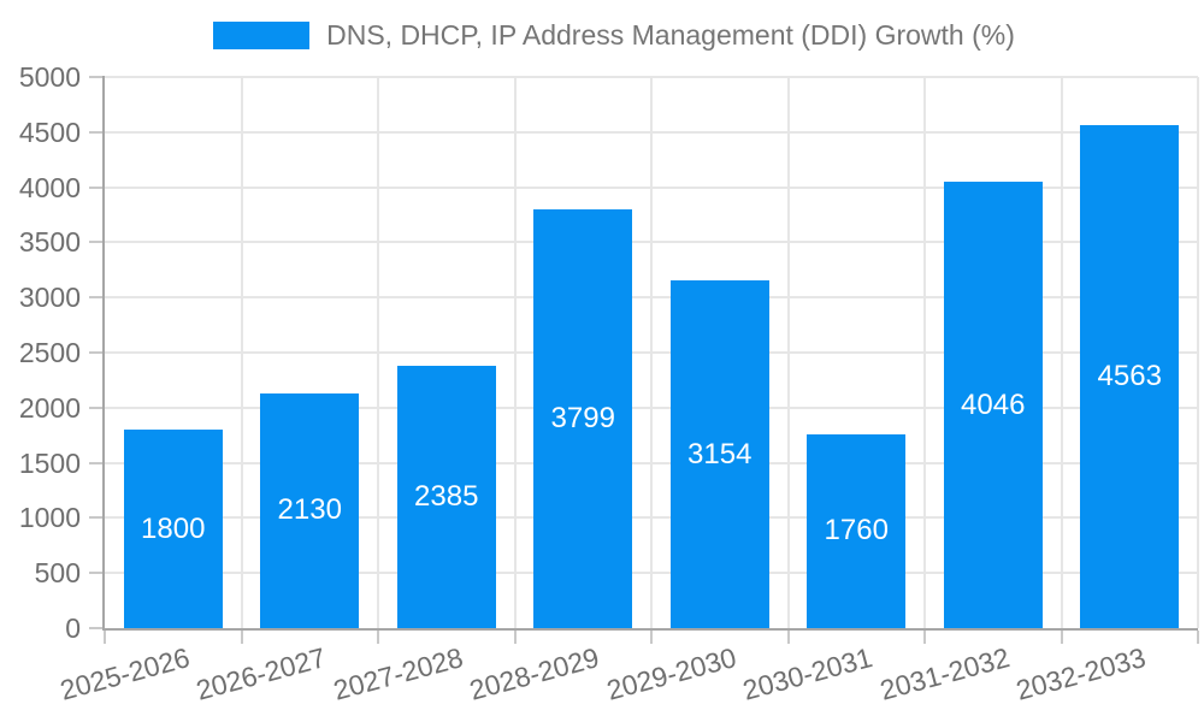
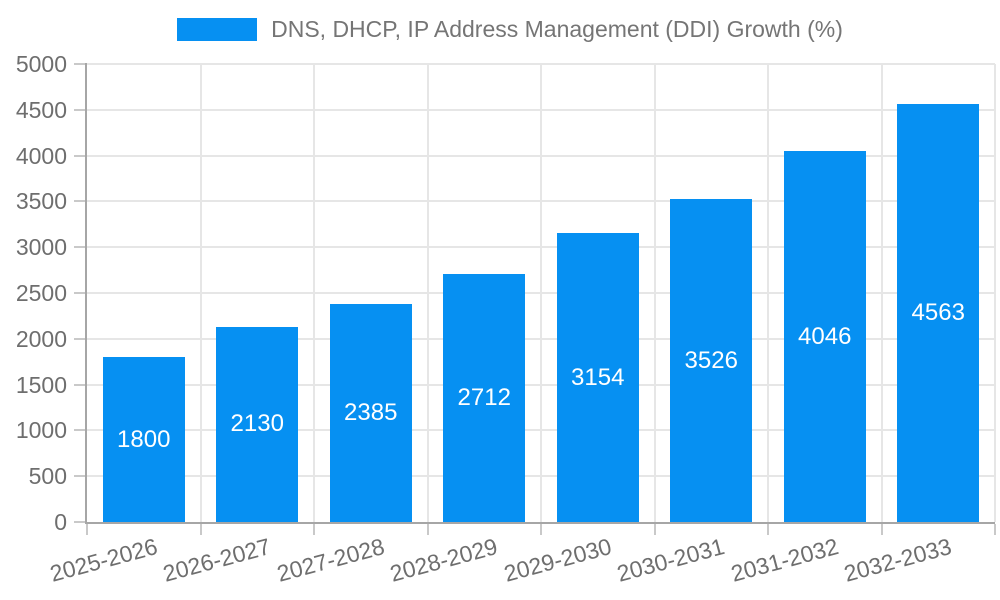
2028-2029: 3799 -> 2712
2030-2031: 1760 -> 3526
